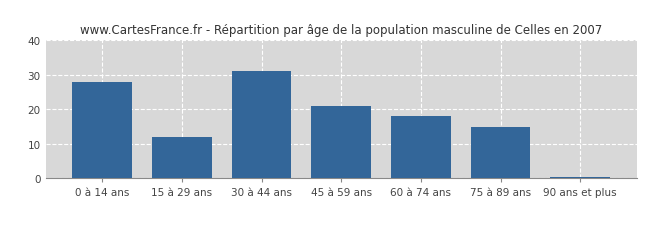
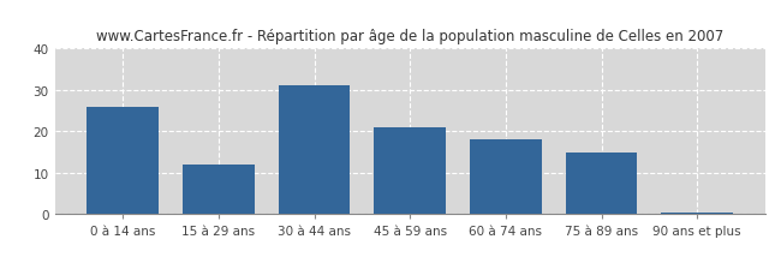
0 à 14 ans: 28.0 -> 26.0
